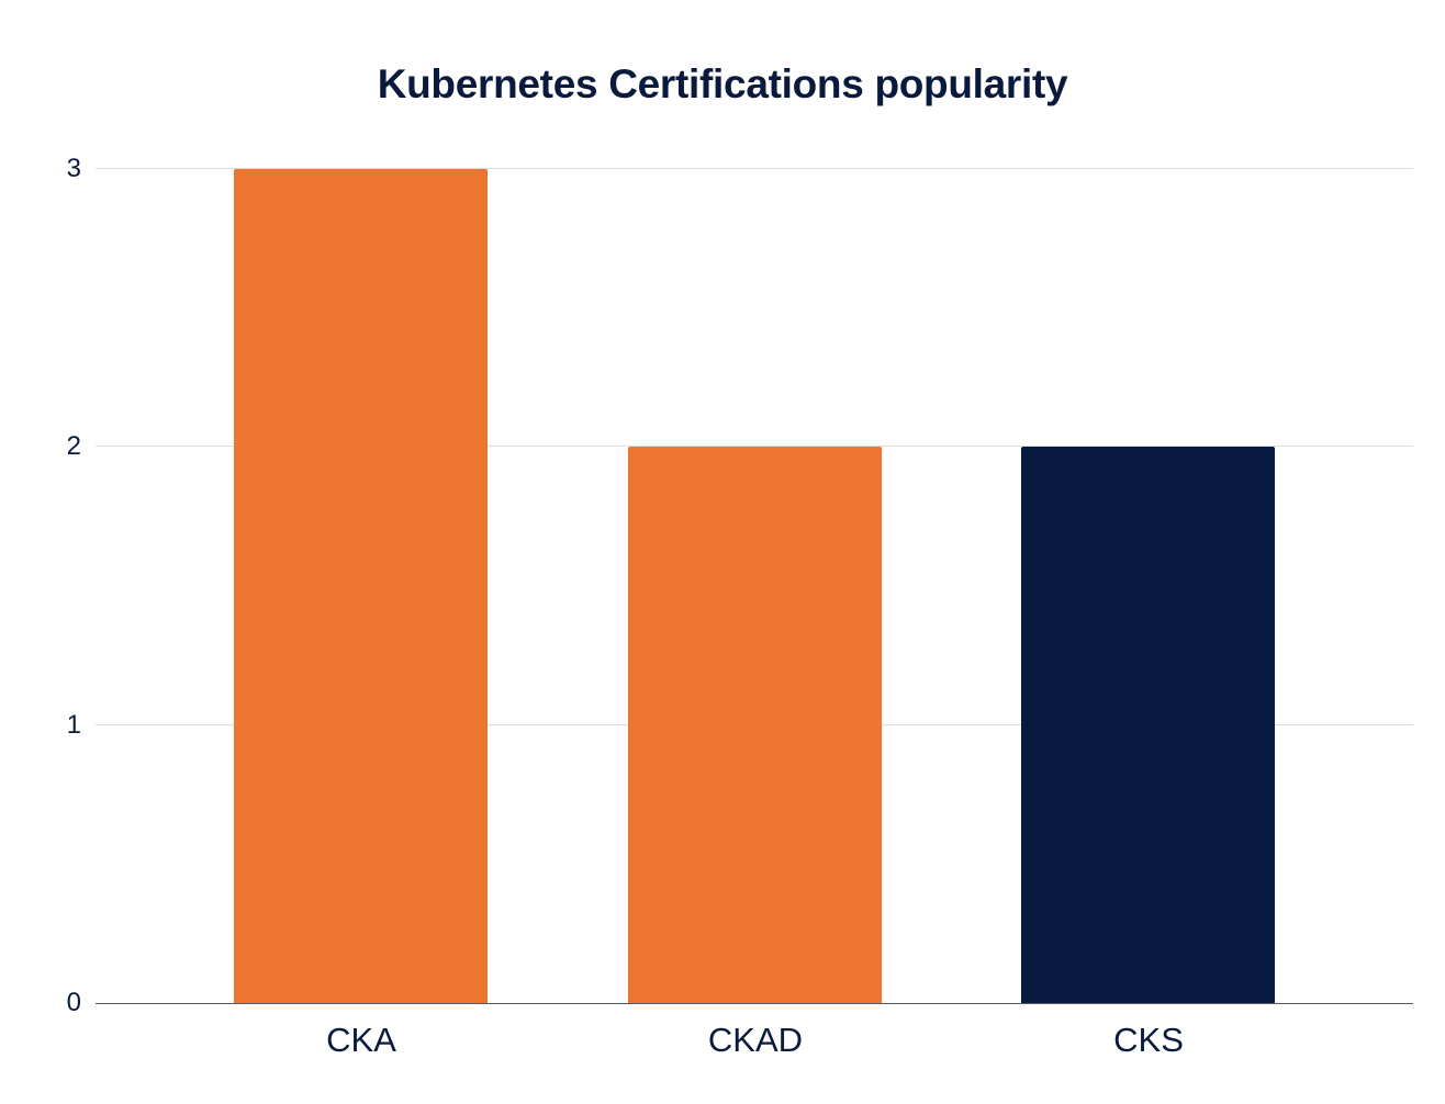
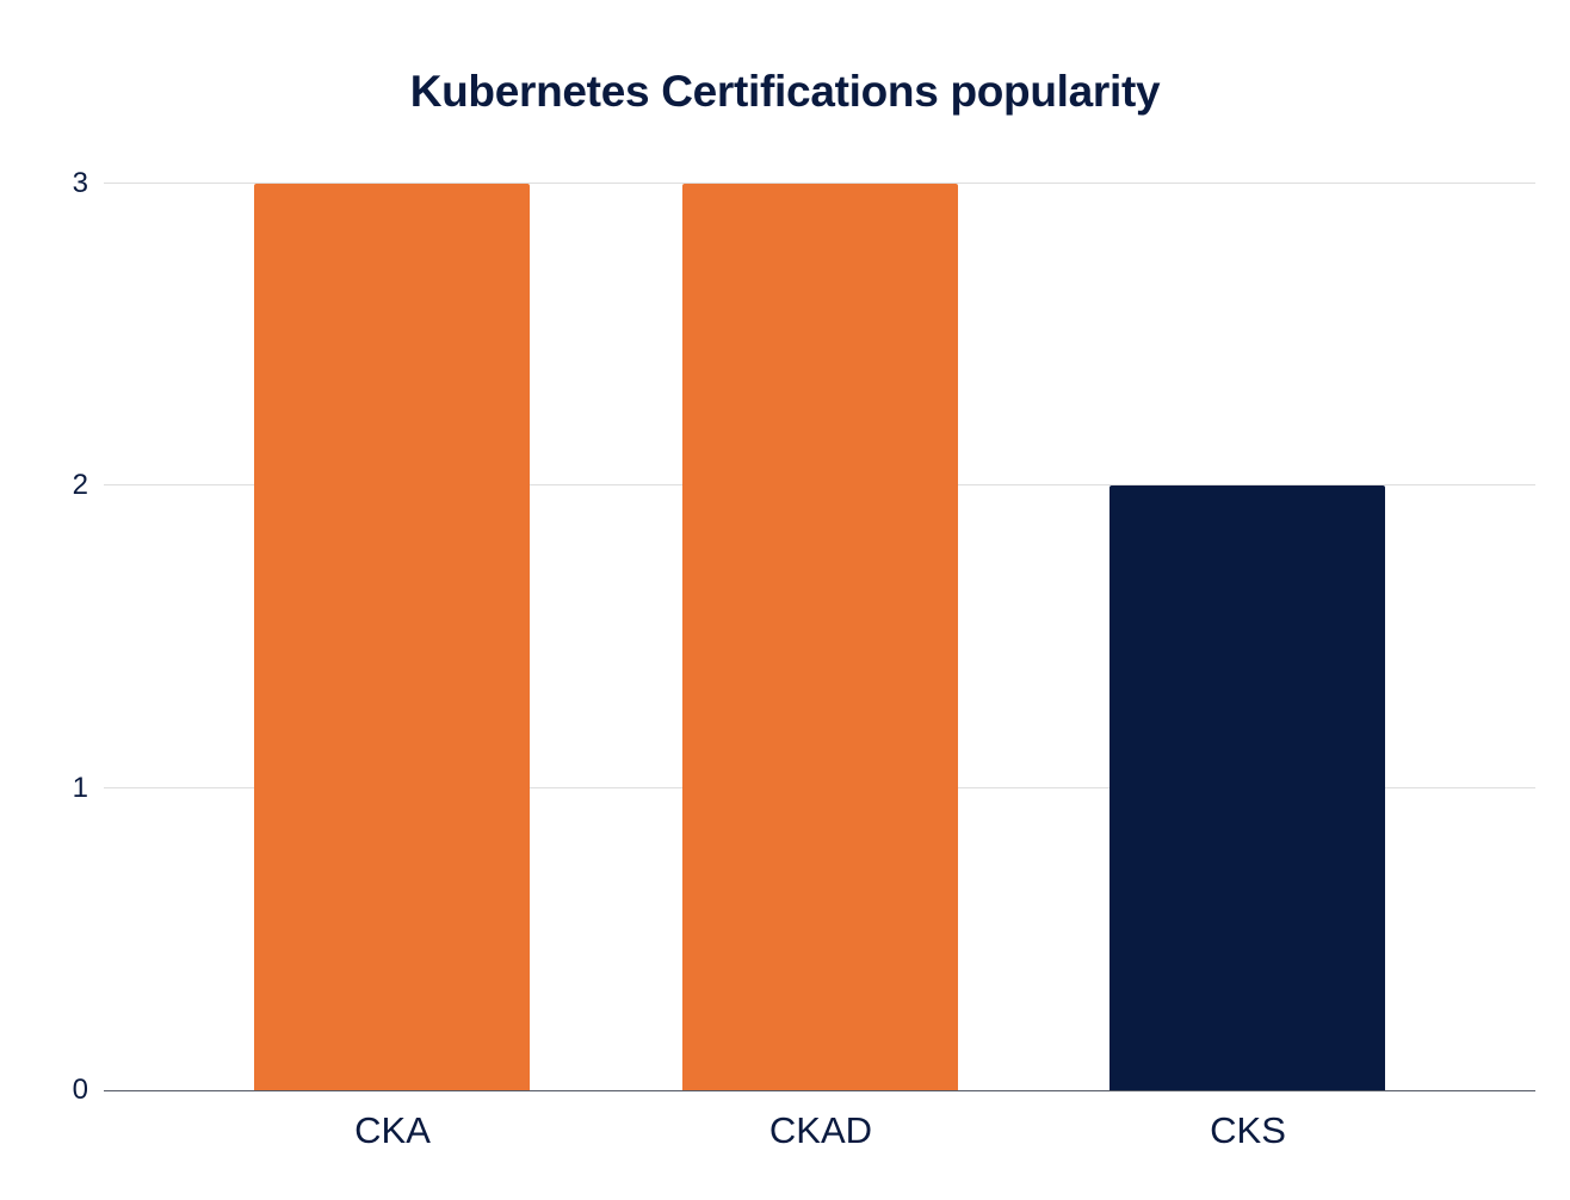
CKAD: 2 -> 3
